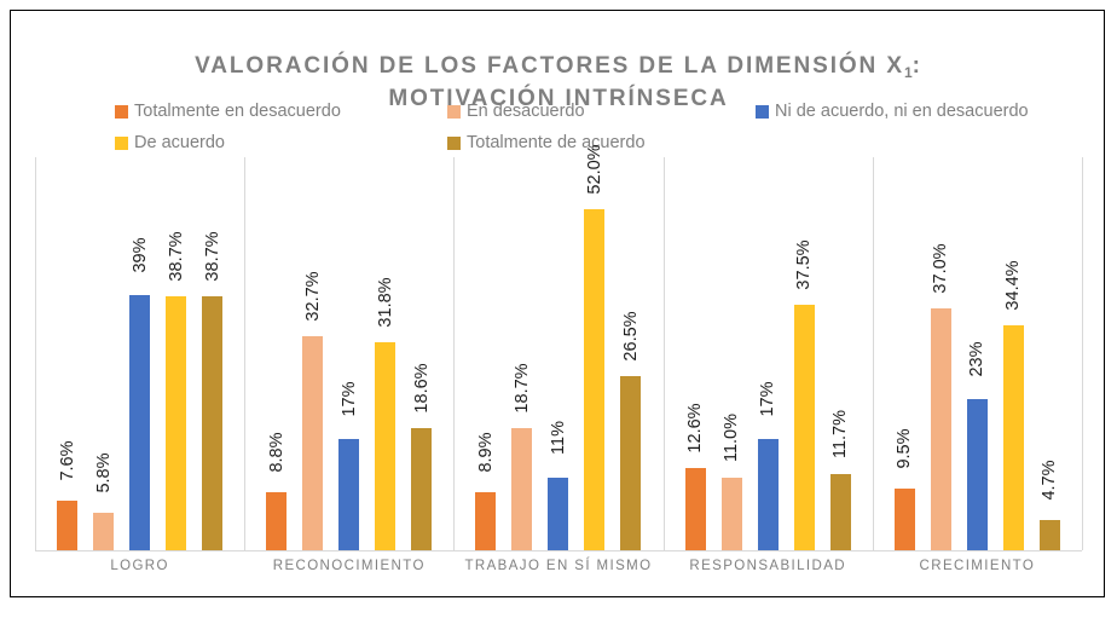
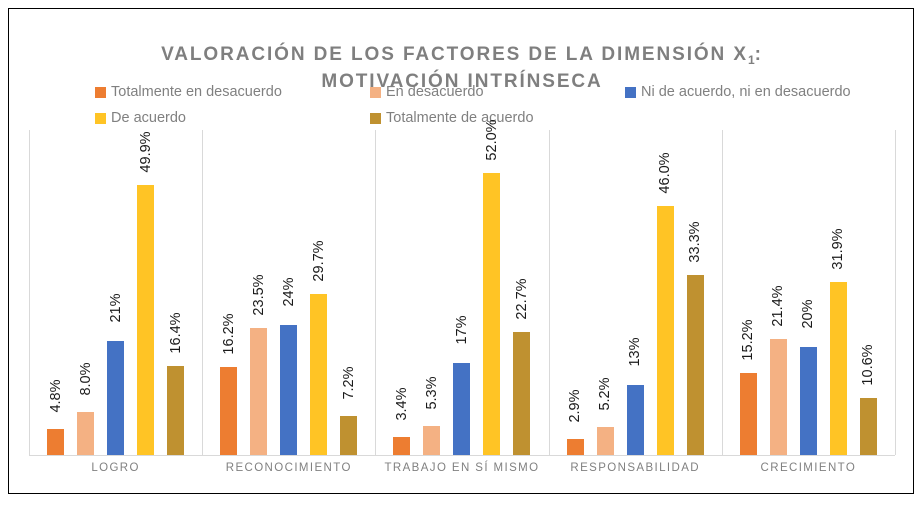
Totalmente en desacuerdo/LOGRO: 7.6% -> 4.8%
En desacuerdo/LOGRO: 5.8% -> 8.0%
Ni de acuerdo, ni en desacuerdo/LOGRO: 39% -> 21%
De acuerdo/LOGRO: 38.7% -> 49.9%
Totalmente de acuerdo/LOGRO: 38.7% -> 16.4%
Totalmente en desacuerdo/RECONOCIMIENTO: 8.8% -> 16.2%
En desacuerdo/RECONOCIMIENTO: 32.7% -> 23.5%
Ni de acuerdo, ni en desacuerdo/RECONOCIMIENTO: 17% -> 24%
De acuerdo/RECONOCIMIENTO: 31.8% -> 29.7%
Totalmente de acuerdo/RECONOCIMIENTO: 18.6% -> 7.2%
Totalmente en desacuerdo/TRABAJO EN SÍ MISMO: 8.9% -> 3.4%
En desacuerdo/TRABAJO EN SÍ MISMO: 18.7% -> 5.3%
Ni de acuerdo, ni en desacuerdo/TRABAJO EN SÍ MISMO: 11% -> 17%
Totalmente de acuerdo/TRABAJO EN SÍ MISMO: 26.5% -> 22.7%
Totalmente en desacuerdo/RESPONSABILIDAD: 12.6% -> 2.9%
En desacuerdo/RESPONSABILIDAD: 11.0% -> 5.2%
Ni de acuerdo, ni en desacuerdo/RESPONSABILIDAD: 17% -> 13%
De acuerdo/RESPONSABILIDAD: 37.5% -> 46.0%
Totalmente de acuerdo/RESPONSABILIDAD: 11.7% -> 33.3%
Totalmente en desacuerdo/CRECIMIENTO: 9.5% -> 15.2%
En desacuerdo/CRECIMIENTO: 37.0% -> 21.4%
Ni de acuerdo, ni en desacuerdo/CRECIMIENTO: 23% -> 20%
De acuerdo/CRECIMIENTO: 34.4% -> 31.9%
Totalmente de acuerdo/CRECIMIENTO: 4.7% -> 10.6%
